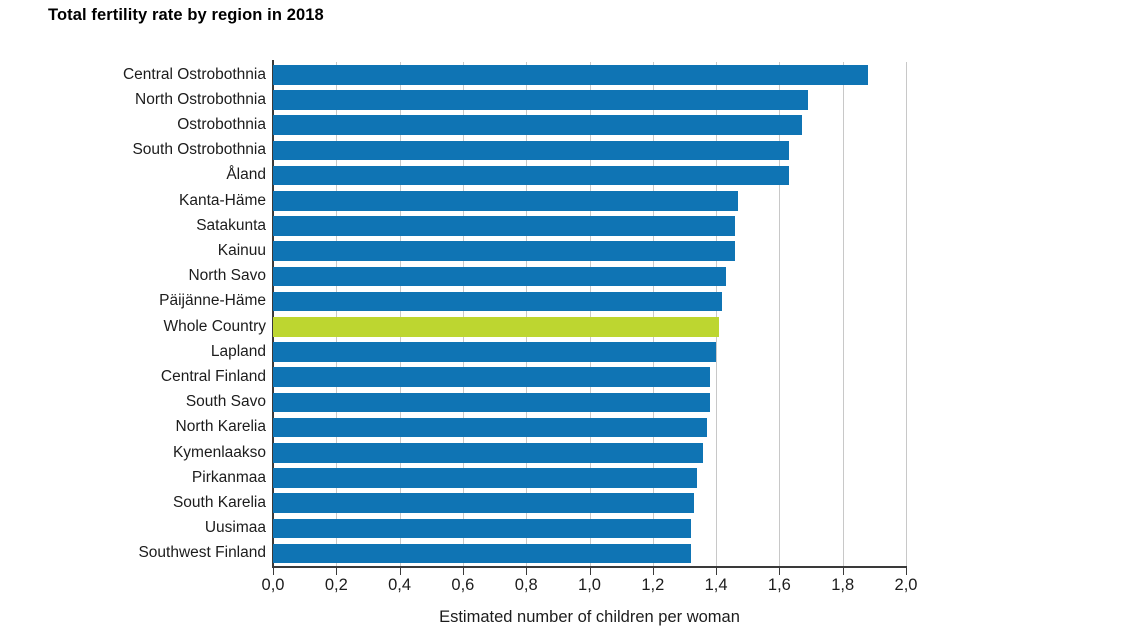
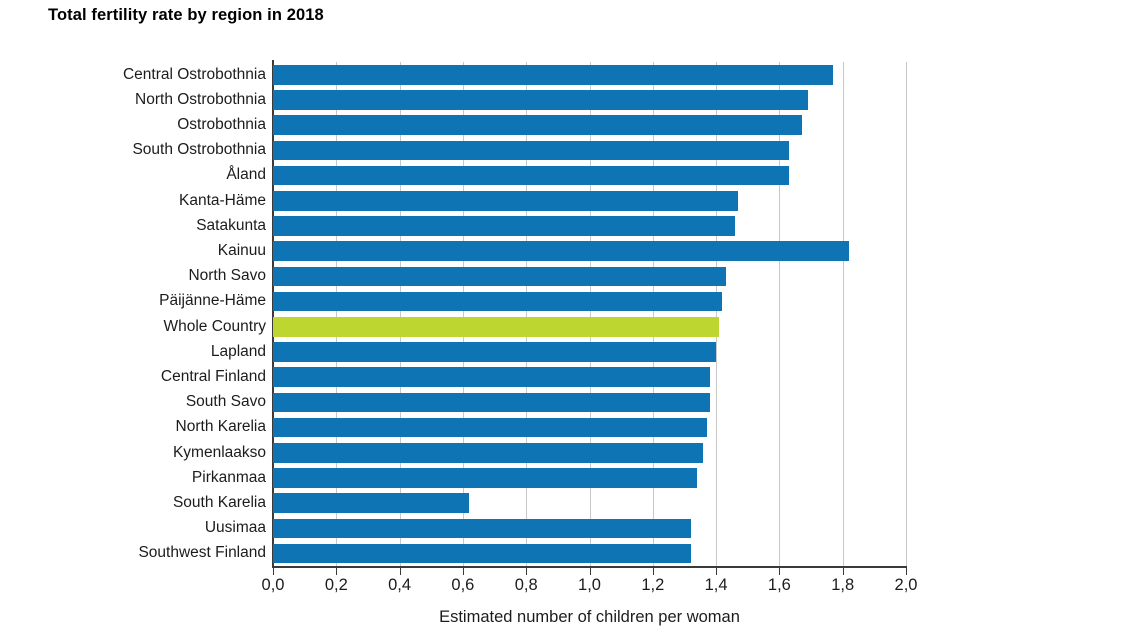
Central Ostrobothnia: 1,88 -> 1,77
Kainuu: 1,46 -> 1,82
South Karelia: 1,33 -> 0,62
